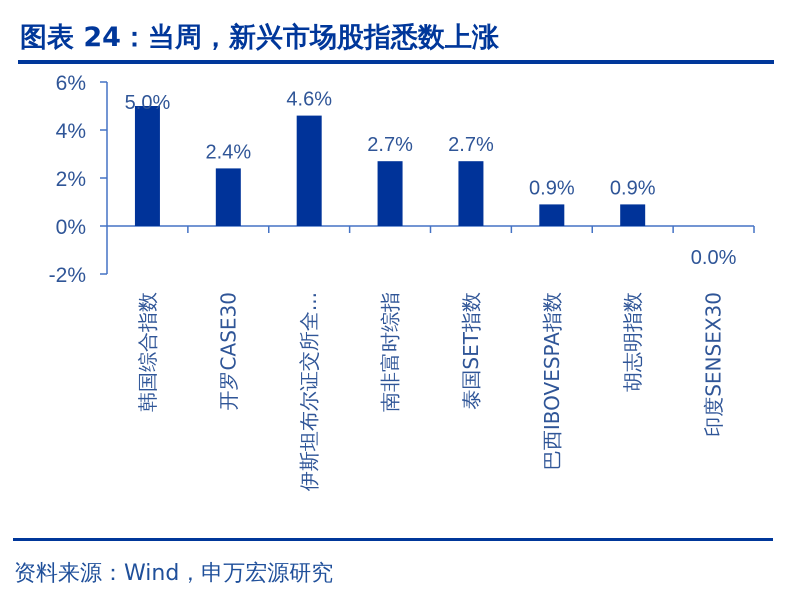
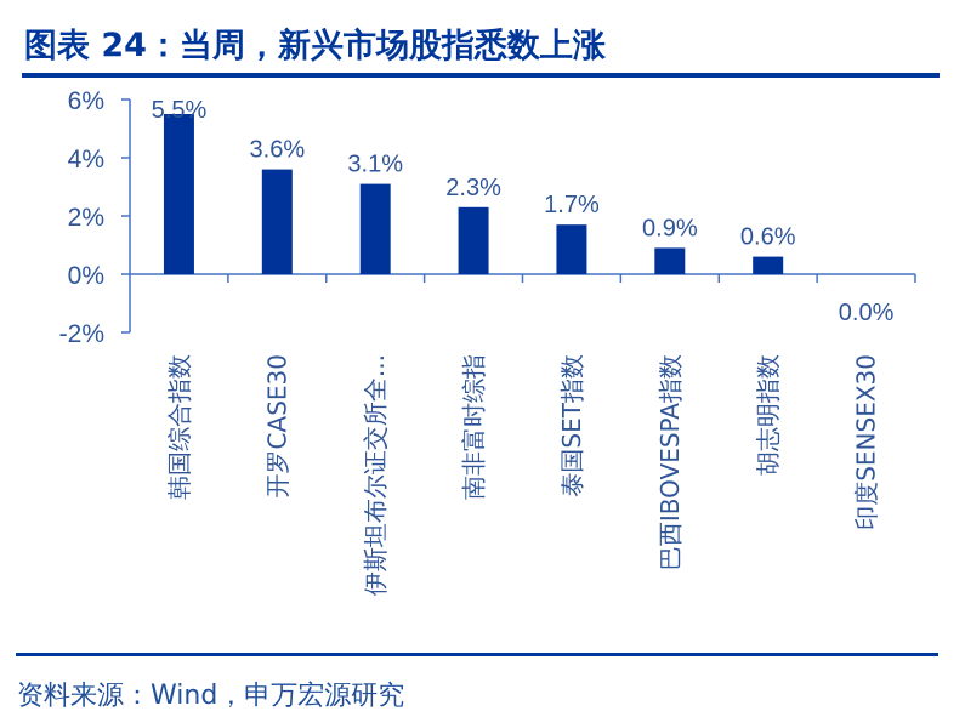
韩国综合指数: 5.0% -> 5.5%
开罗CASE30: 2.4% -> 3.6%
伊斯坦布尔证交所全...: 4.6% -> 3.1%
南非富时综指: 2.7% -> 2.3%
泰国SET指数: 2.7% -> 1.7%
胡志明指数: 0.9% -> 0.6%
